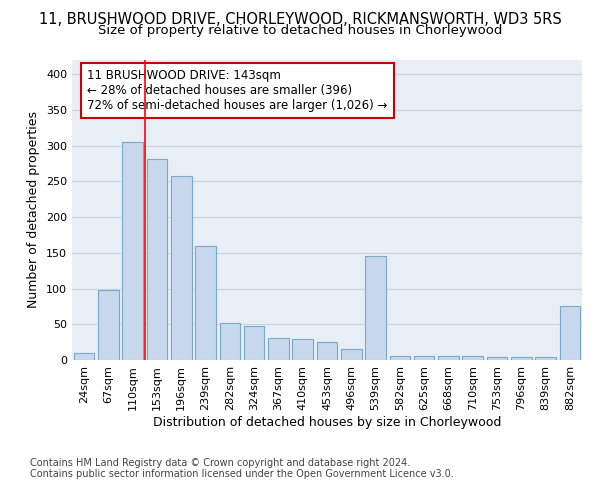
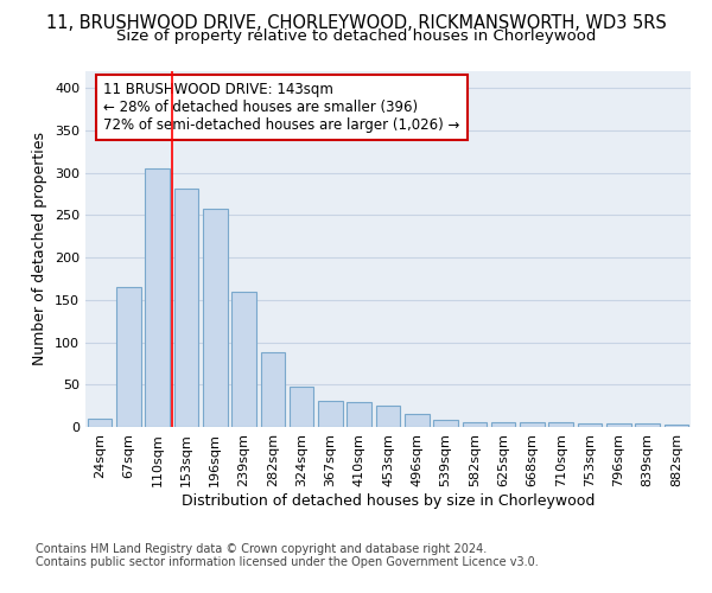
67sqm: 98 -> 165
282sqm: 52 -> 88
539sqm: 146 -> 8
882sqm: 76 -> 3
